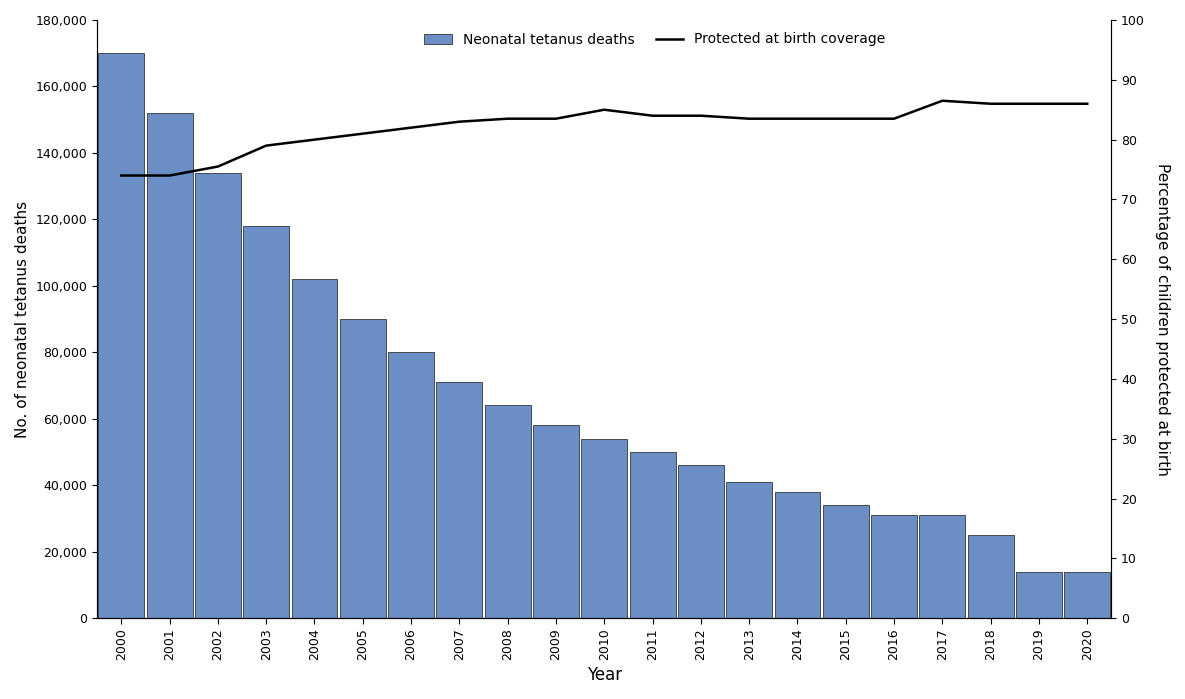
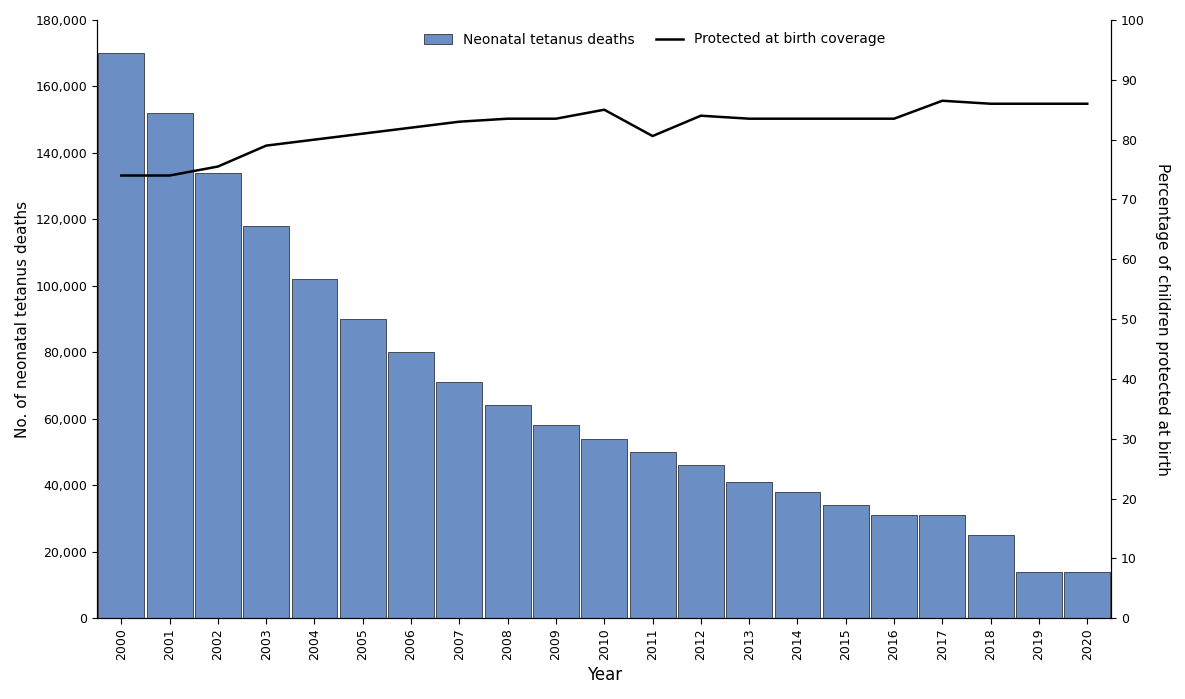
Protected at birth coverage/2011: 84.0 -> 80.6
